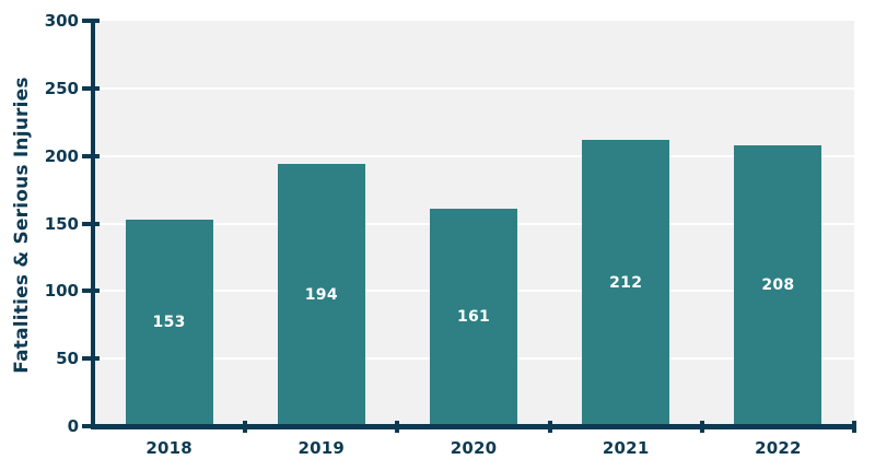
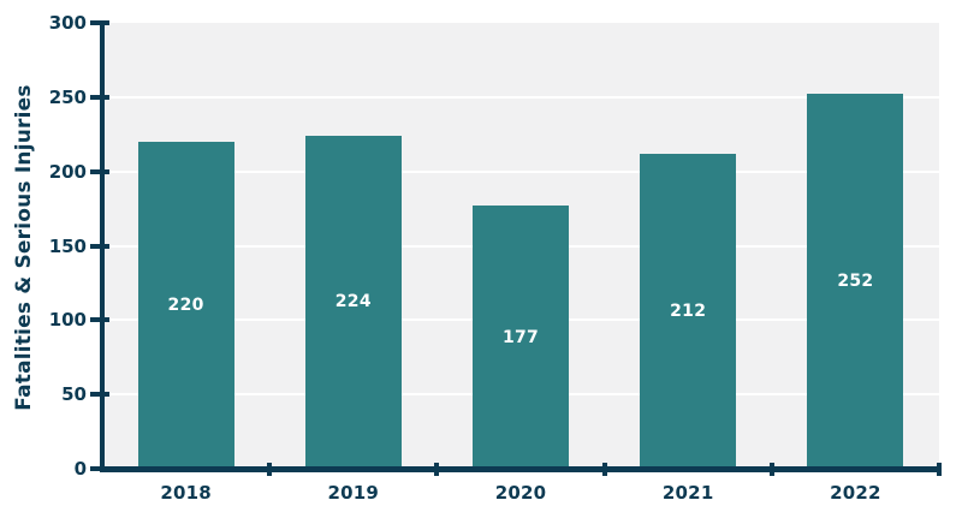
2018: 153 -> 220
2019: 194 -> 224
2020: 161 -> 177
2022: 208 -> 252
